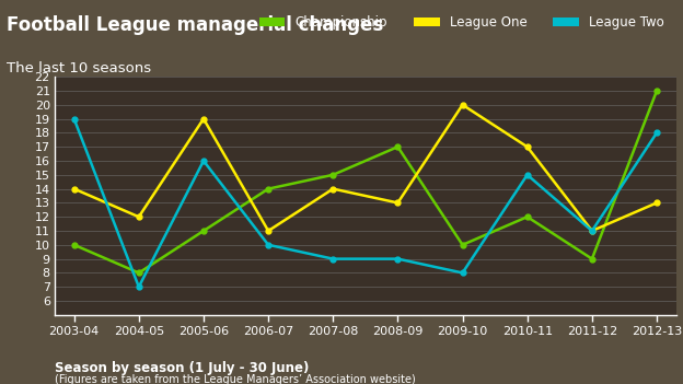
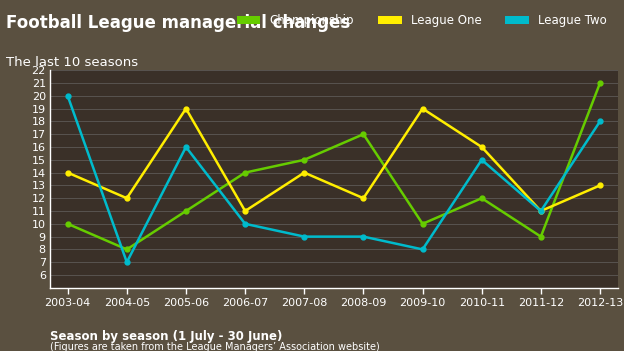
League Two/2003-04: 19 -> 20
League One/2008-09: 13 -> 12
League One/2009-10: 20 -> 19
League One/2010-11: 17 -> 16
